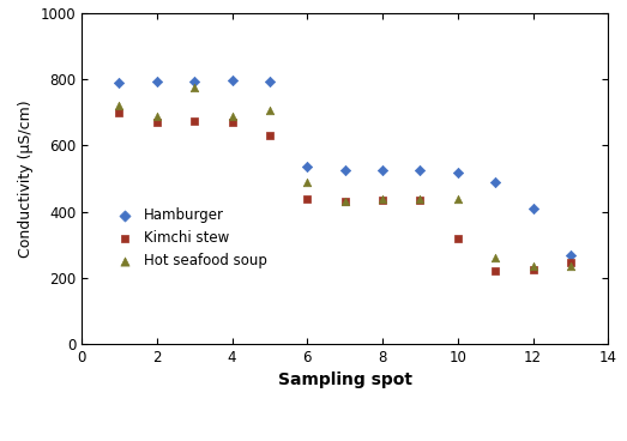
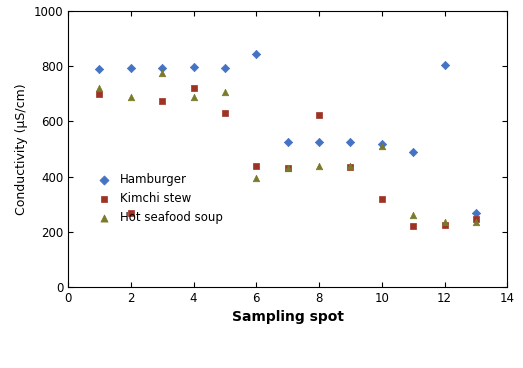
Kimchi stew/2: 670 -> 270
Kimchi stew/4: 670 -> 720
Hamburger/6: 535 -> 845
Hot seafood soup/6: 490 -> 395
Kimchi stew/8: 435 -> 625
Hot seafood soup/10: 440 -> 510
Hamburger/12: 410 -> 805
